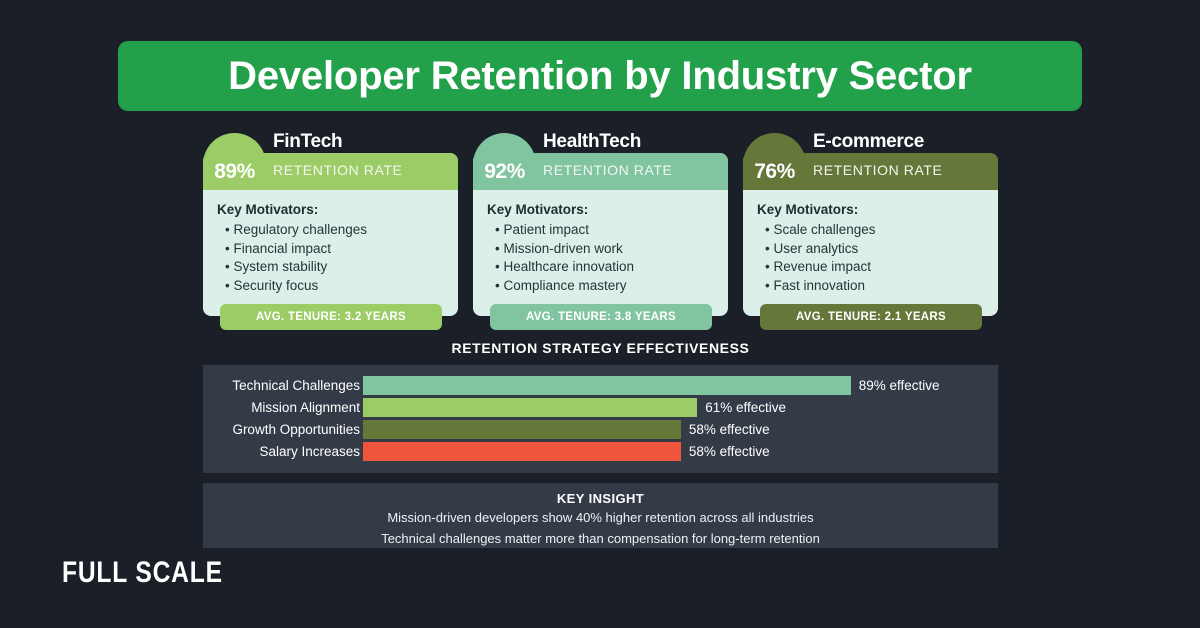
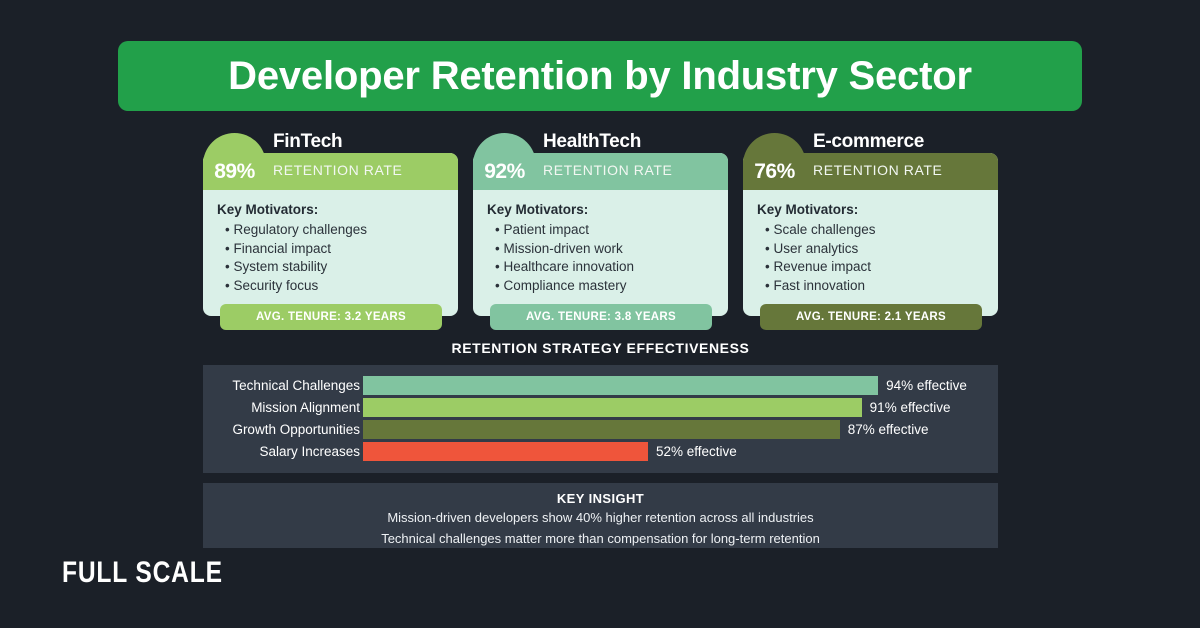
Technical Challenges: 89% -> 94%
Mission Alignment: 61% -> 91%
Growth Opportunities: 58% -> 87%
Salary Increases: 58% -> 52%
